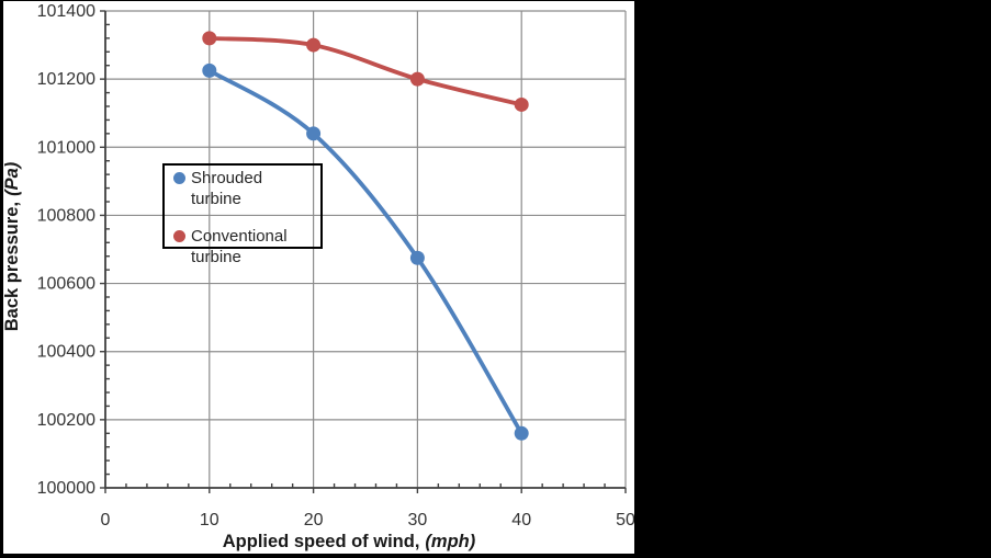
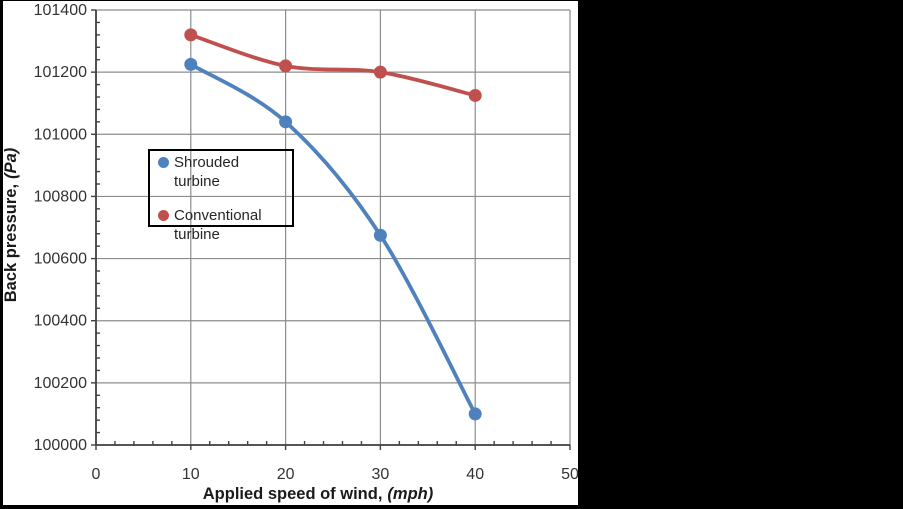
Conventional turbine/20: 101300 -> 101220
Shrouded turbine/40: 100160 -> 100100
